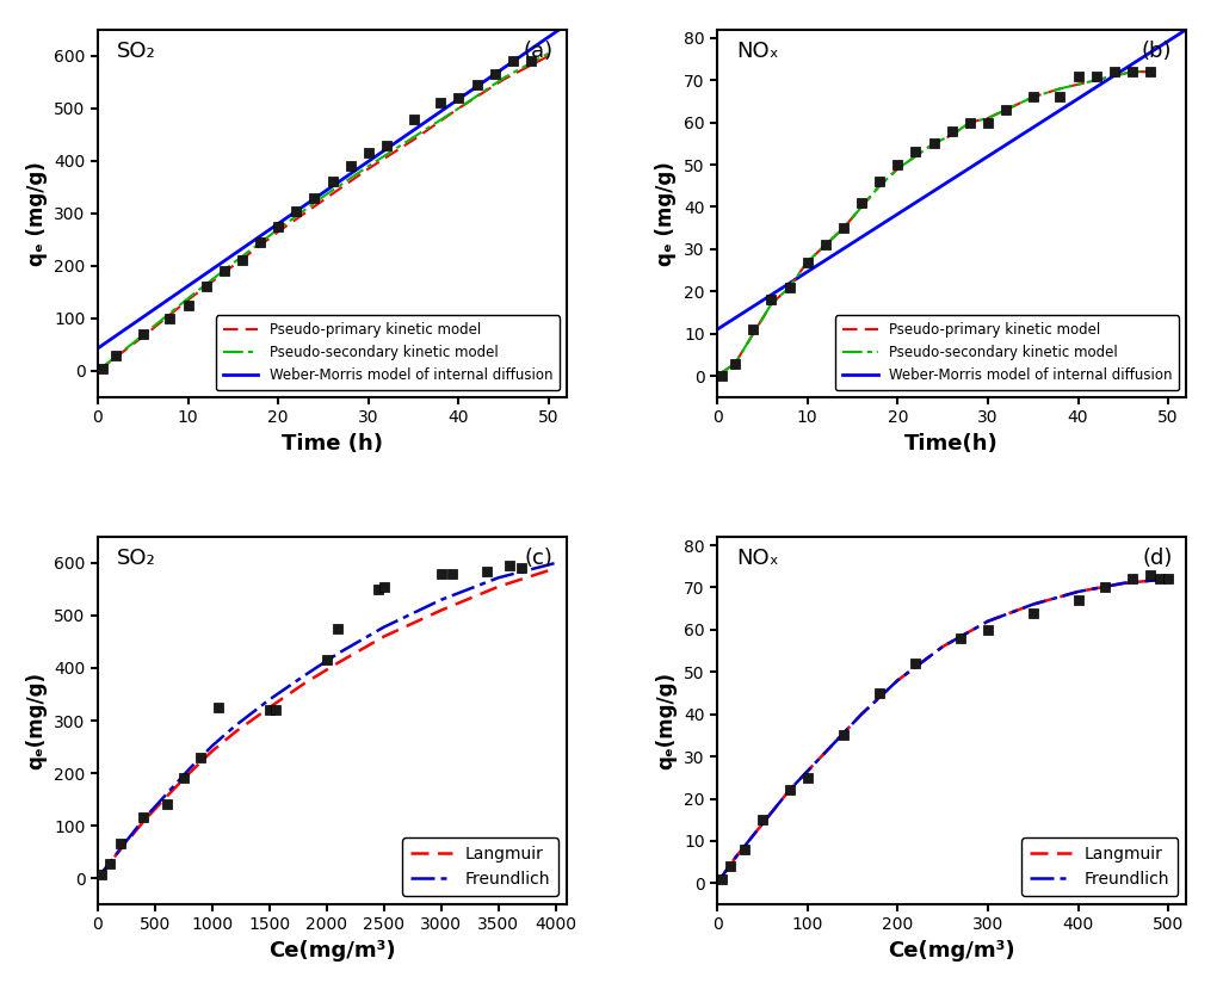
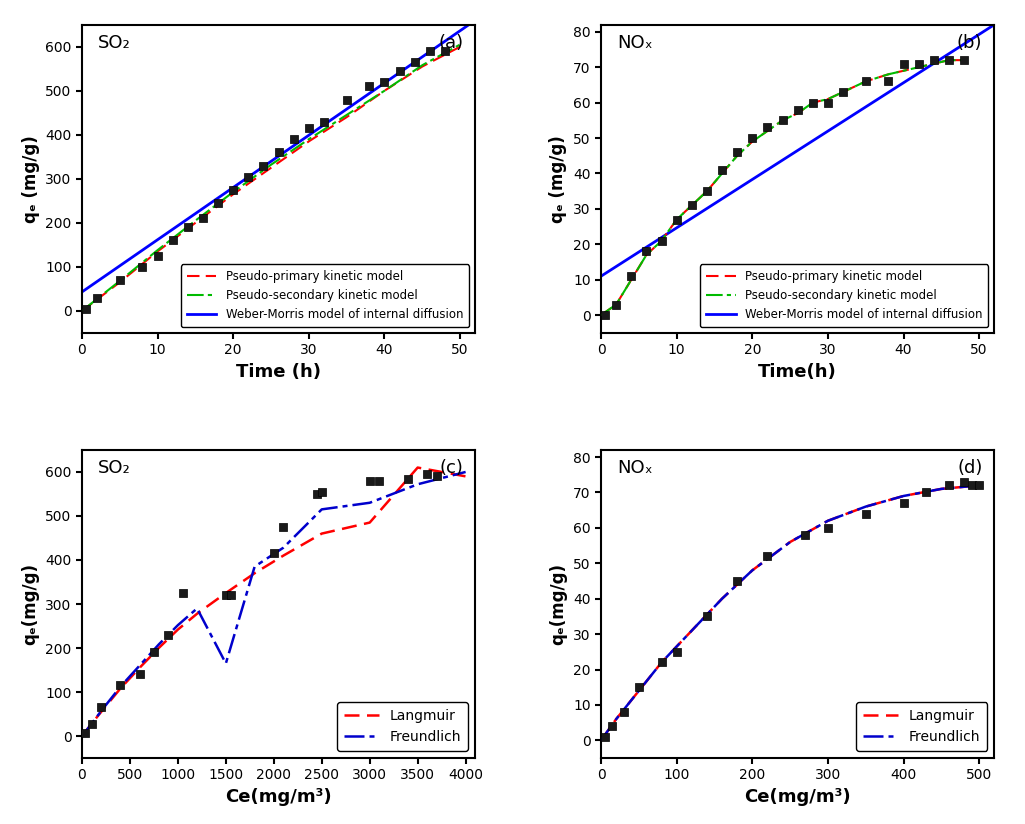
Freundlich/1500: 340 -> 165
Freundlich/2500: 478 -> 515
Langmuir/3000: 510 -> 485
Langmuir/3500: 555 -> 610
